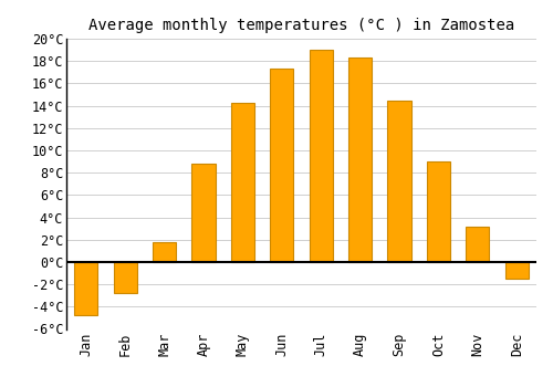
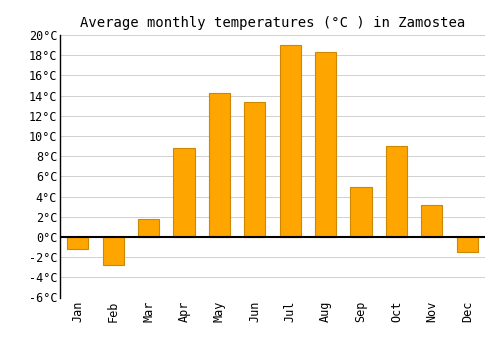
Jan: -4.8°C -> -1.2°C
Jun: 17.3°C -> 13.4°C
Sep: 14.5°C -> 4.9°C
